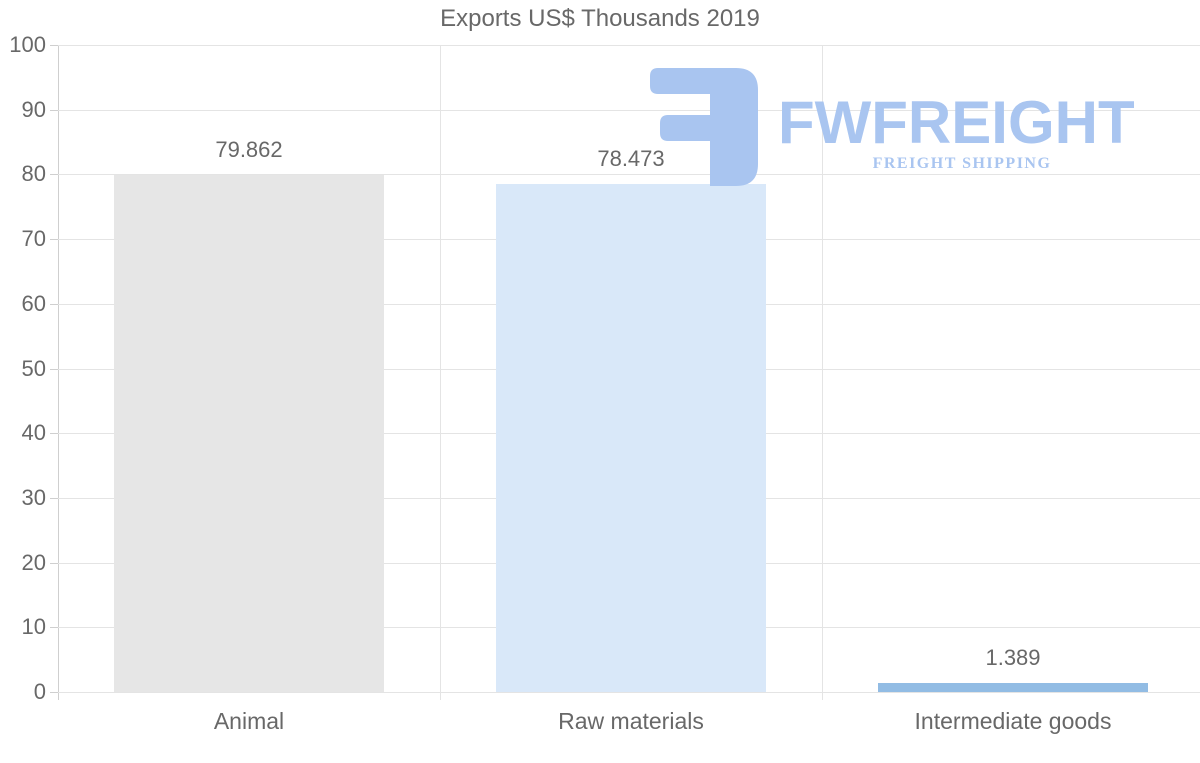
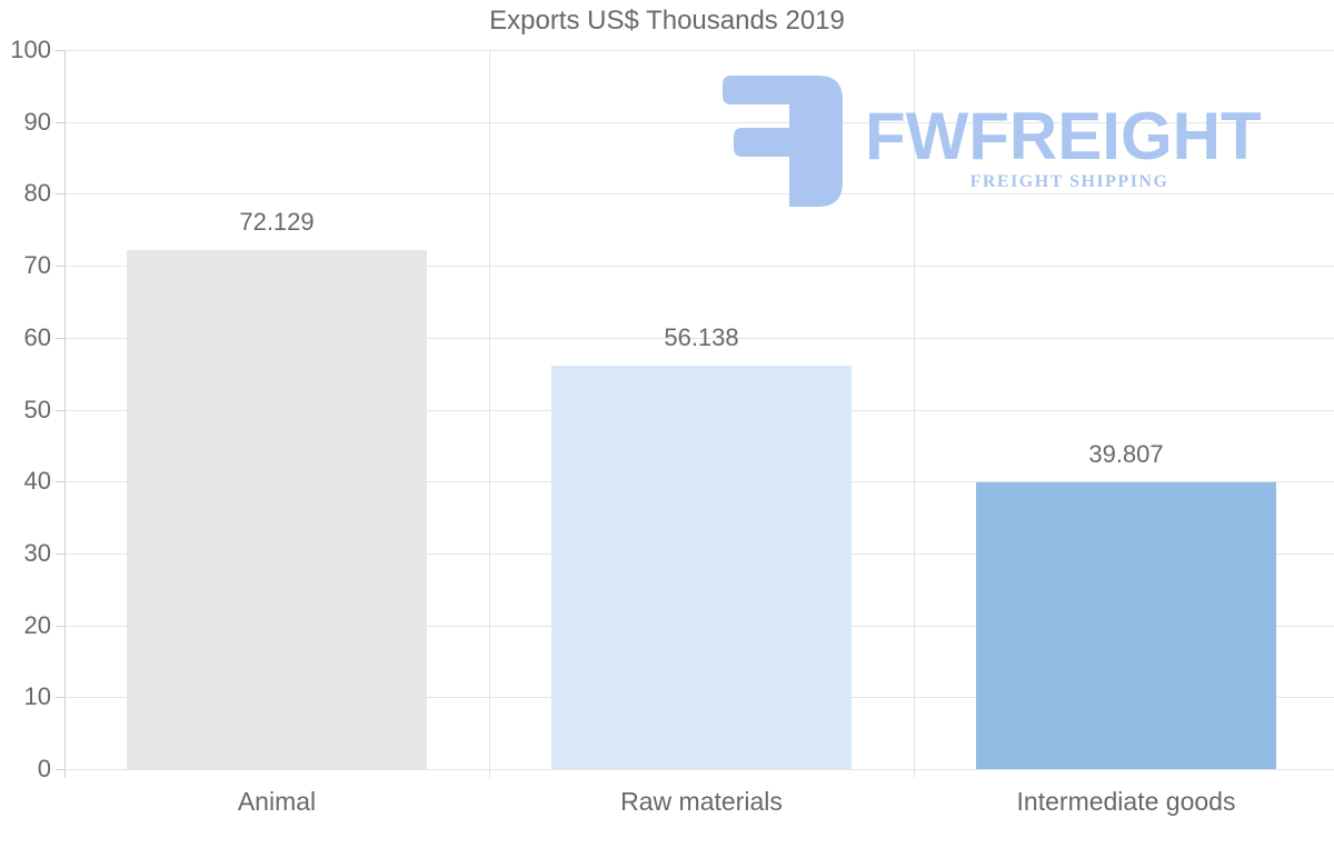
Animal: 79.862 -> 72.129
Raw materials: 78.473 -> 56.138
Intermediate goods: 1.389 -> 39.807
